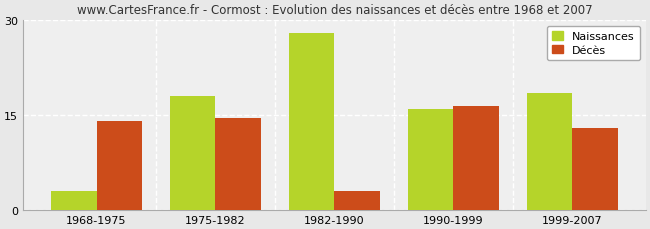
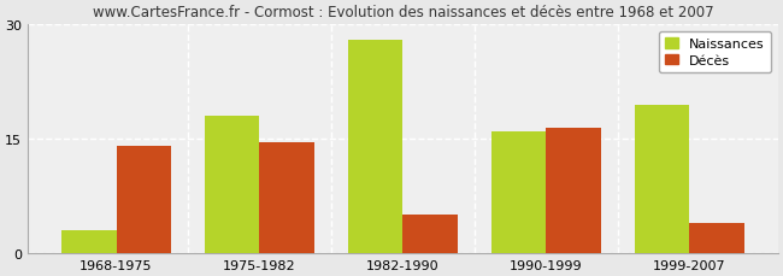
Décès/1982-1990: 3.0 -> 5.0
Naissances/1999-2007: 18.5 -> 19.4
Décès/1999-2007: 13.0 -> 4.0
